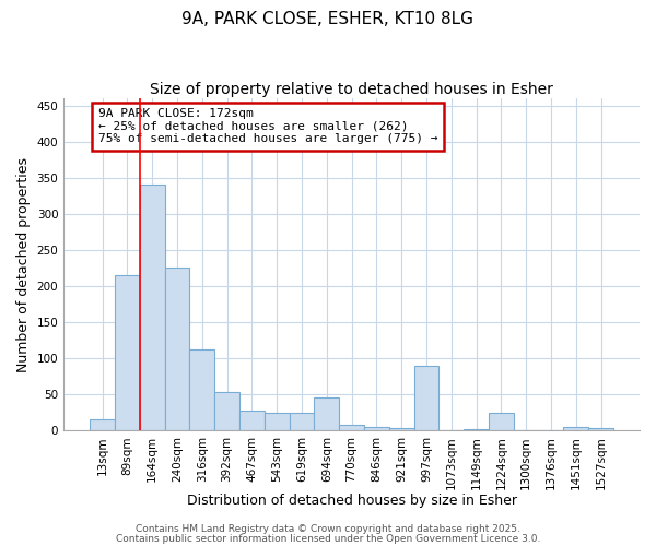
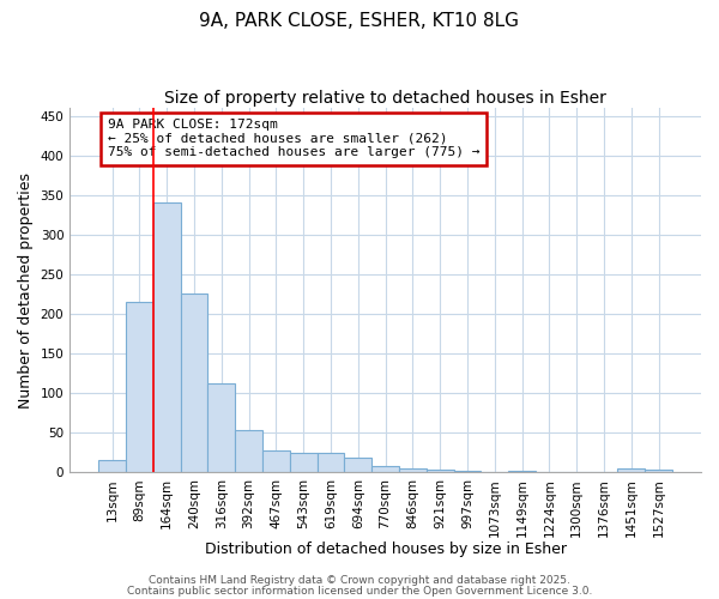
694sqm: 46 -> 18
997sqm: 90 -> 2
1224sqm: 24 -> 1
